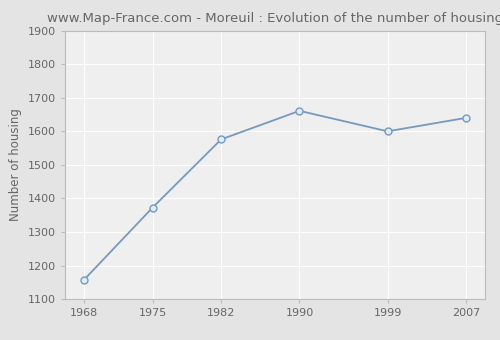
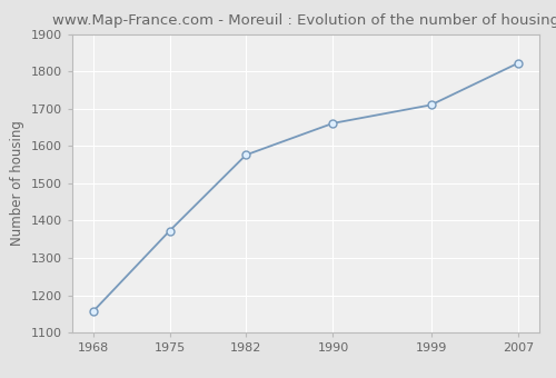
1999: 1600 -> 1710
2007: 1640 -> 1822
